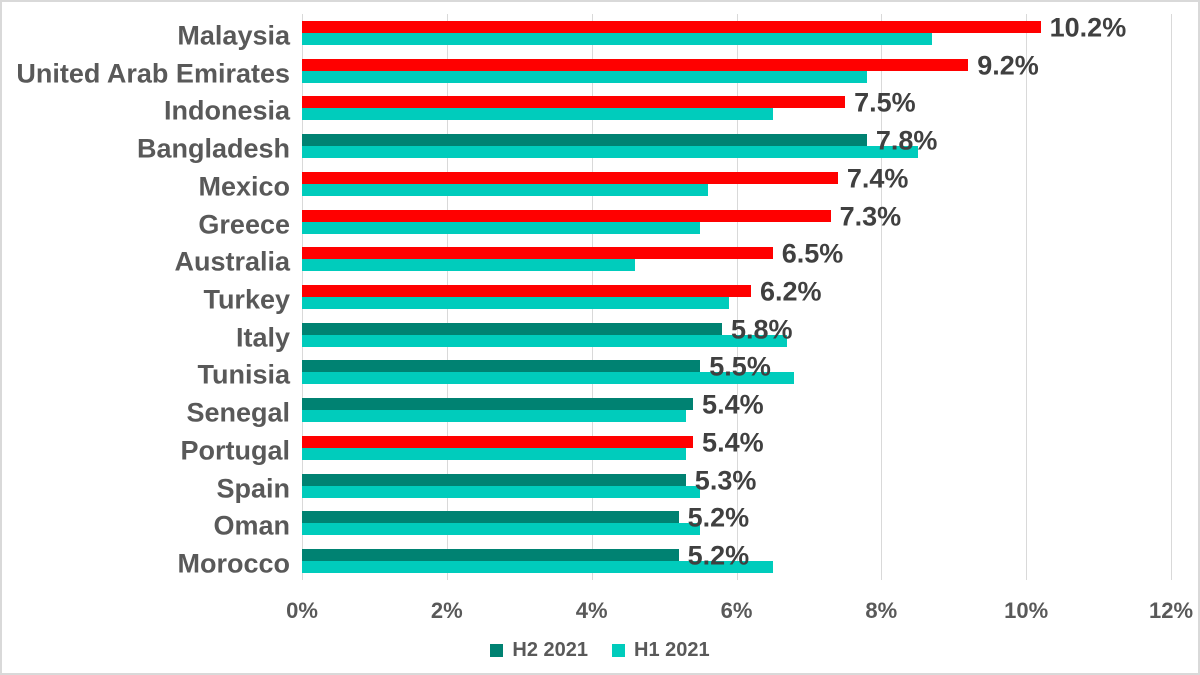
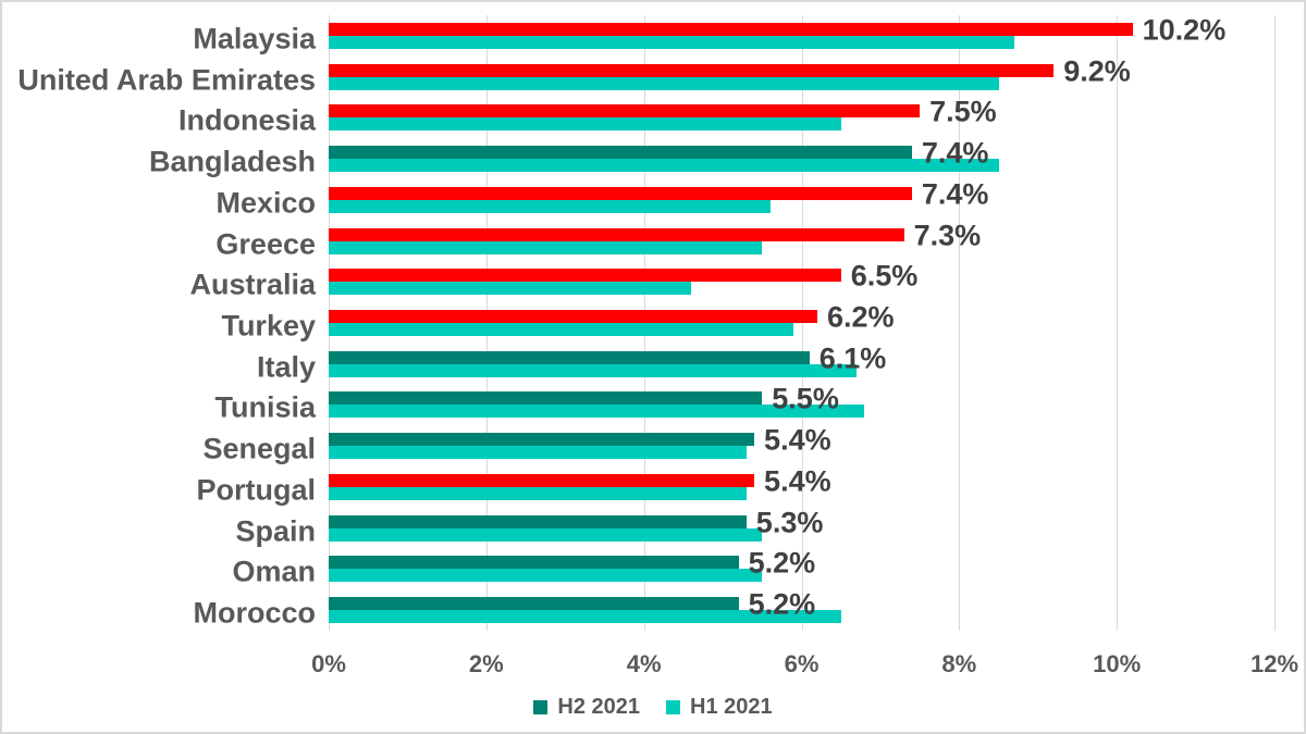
H1 2021/United Arab Emirates: 7.8% -> 8.5%
H2 2021/Bangladesh: 7.8% -> 7.4%
H2 2021/Italy: 5.8% -> 6.1%
